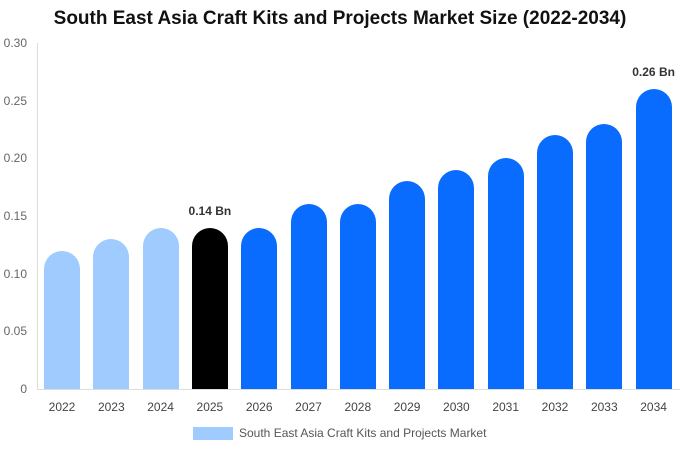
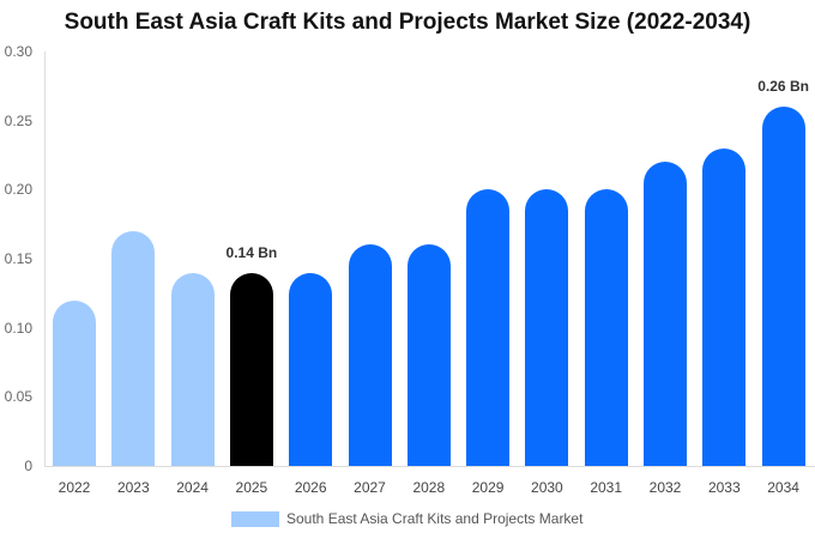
2023: 0.13 -> 0.17
2029: 0.18 -> 0.20
2030: 0.19 -> 0.20
